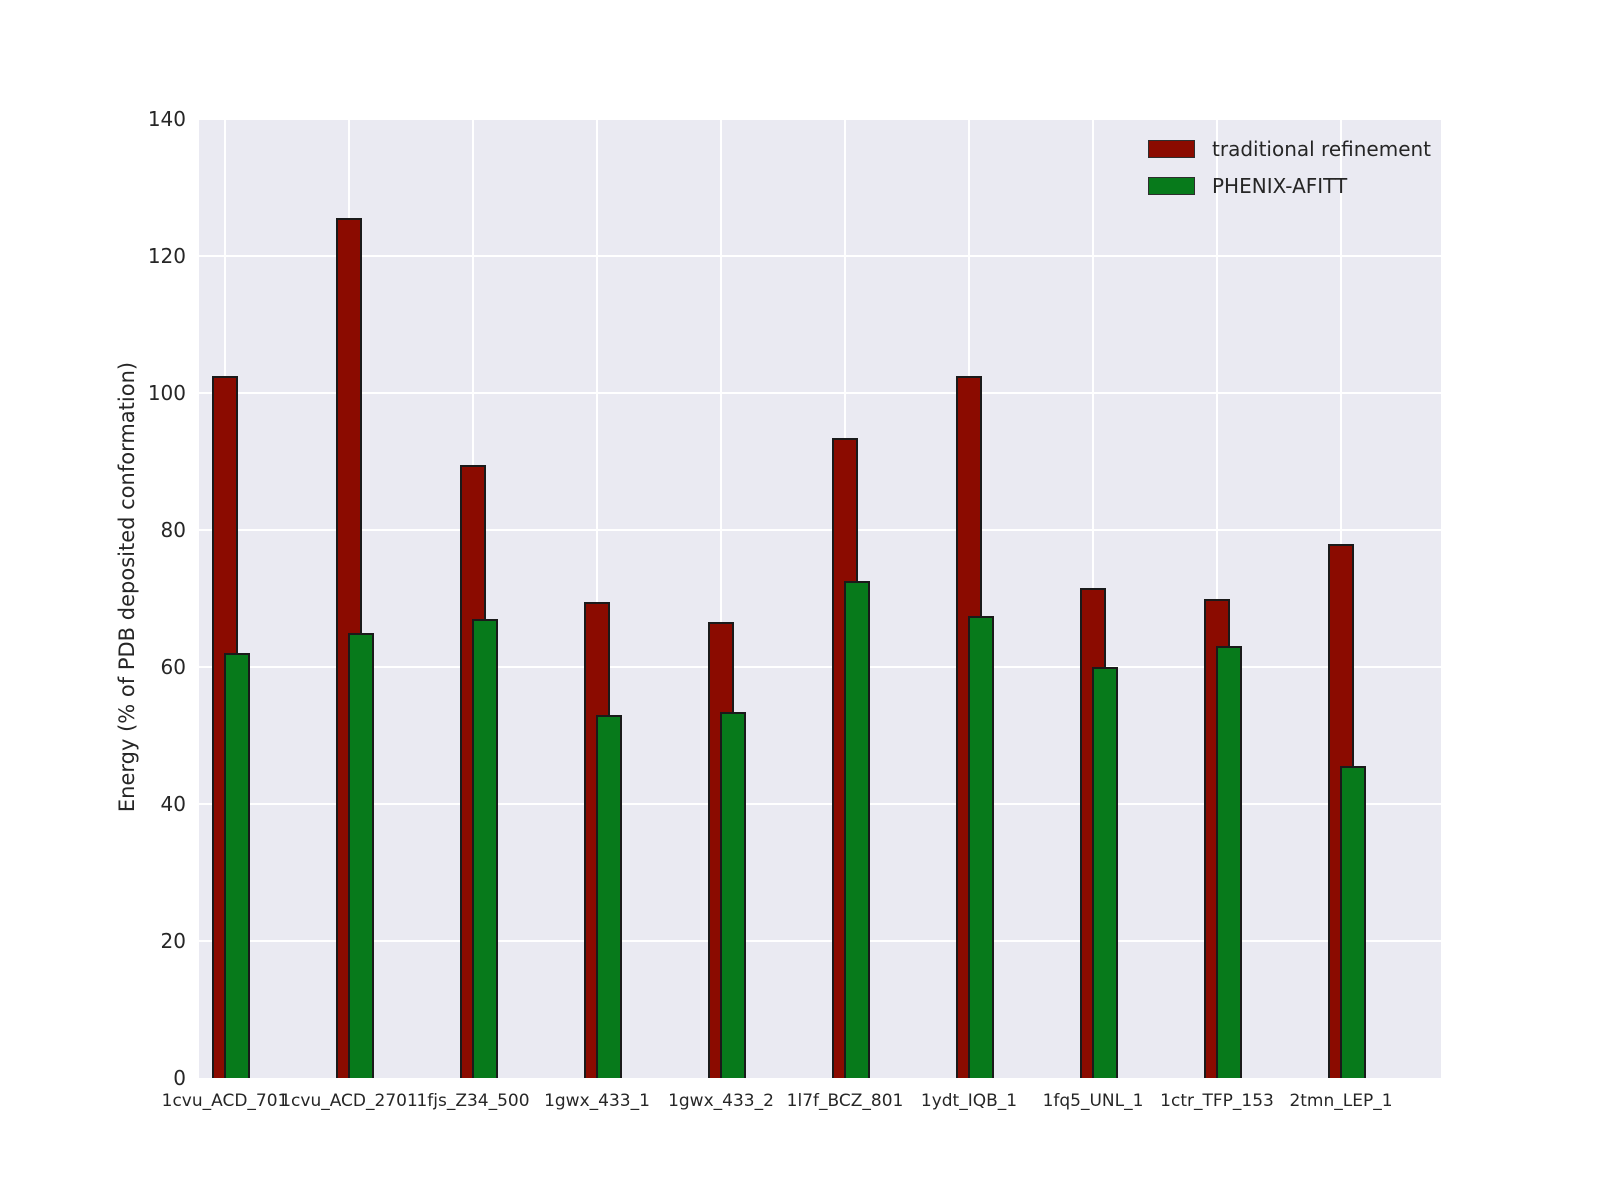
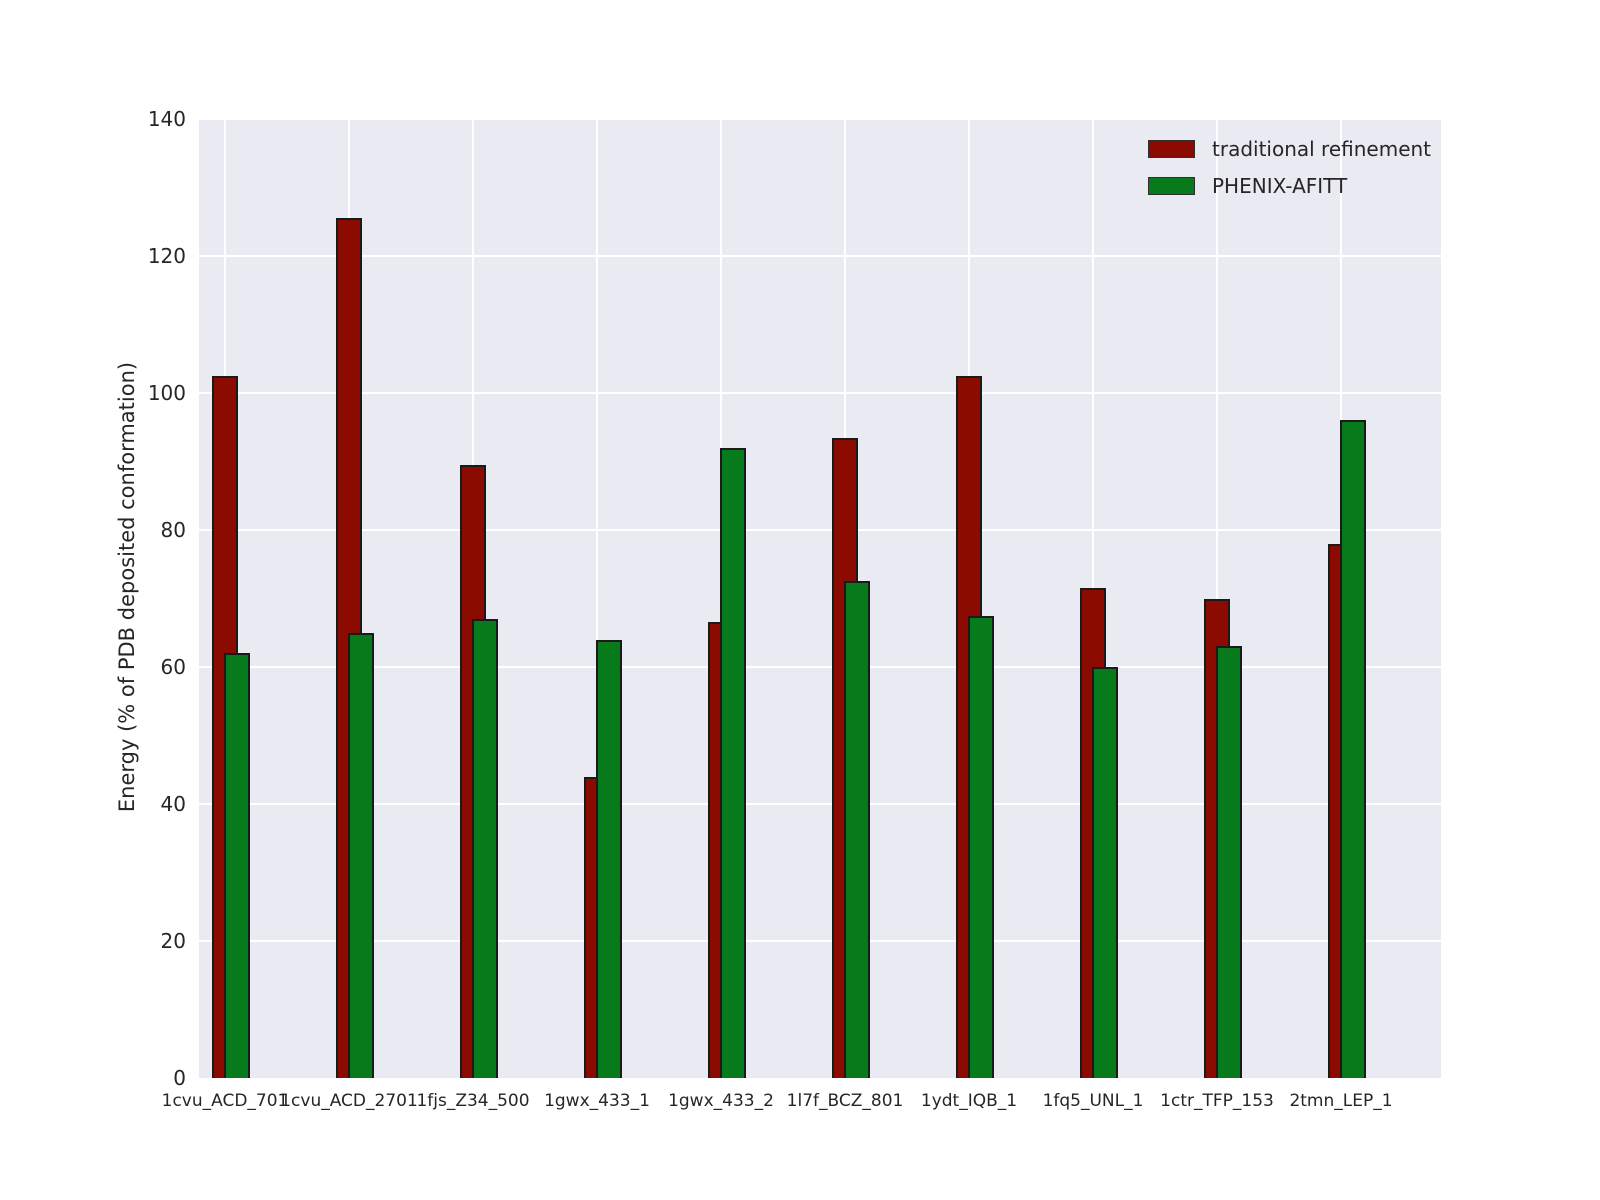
traditional refinement/1gwx_433_1: 70 -> 44
PHENIX-AFITT/1gwx_433_1: 53 -> 64
PHENIX-AFITT/1gwx_433_2: 54 -> 92
PHENIX-AFITT/2tmn_LEP_1: 46 -> 96
